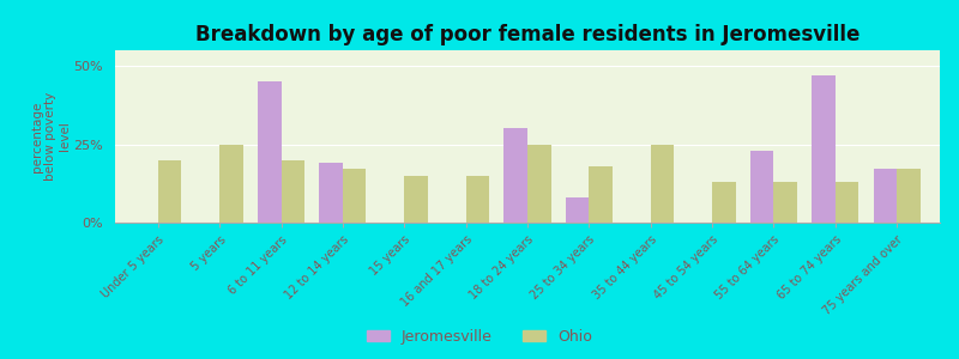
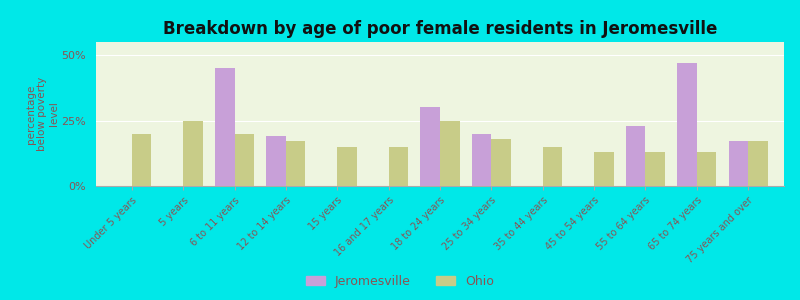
Jeromesville/25 to 34 years: 8% -> 20%
Ohio/35 to 44 years: 25% -> 15%
